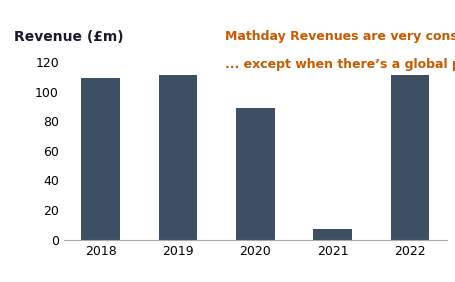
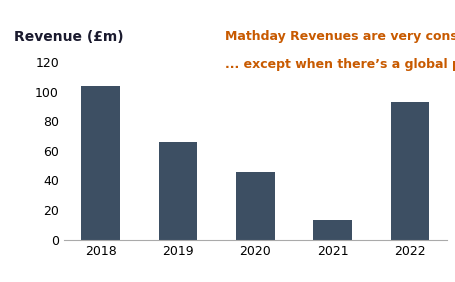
2018: 109 -> 104
2019: 111 -> 66
2020: 89 -> 46
2021: 7 -> 13
2022: 111 -> 93
